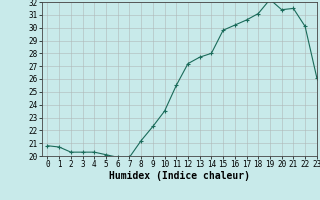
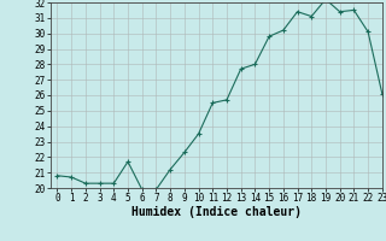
5: 20.1 -> 21.7
12: 27.2 -> 25.7
17: 30.6 -> 31.4
